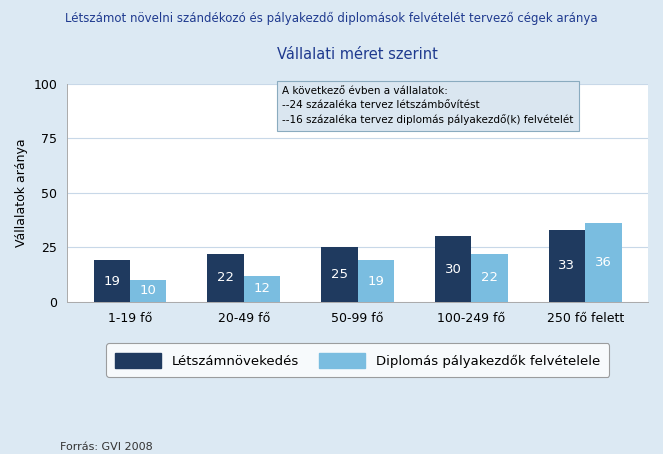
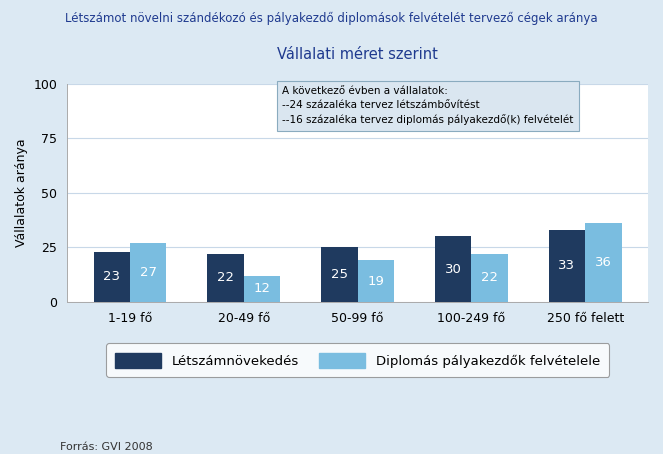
Létszámnövekedés/1-19 fő: 19 -> 23
Diplomás pályakezdők felvételele/1-19 fő: 10 -> 27
